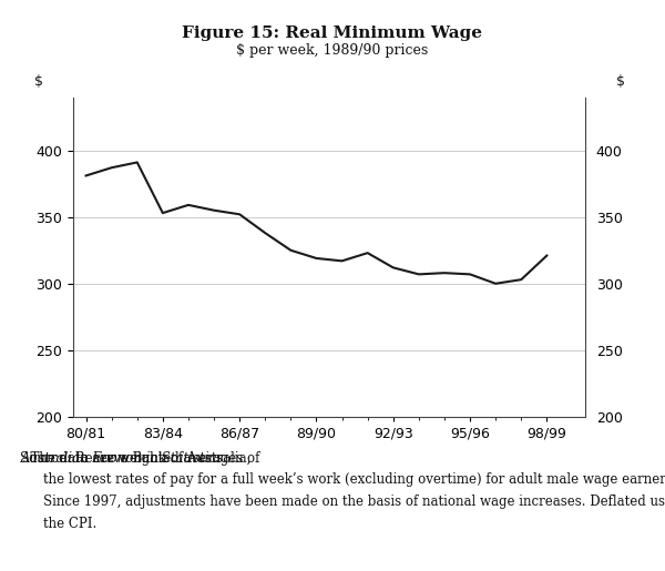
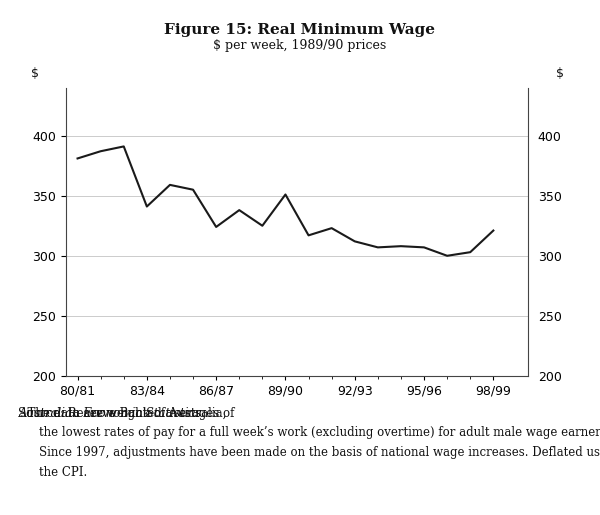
83/84: 353 -> 341
86/87: 352 -> 324
89/90: 319 -> 351
